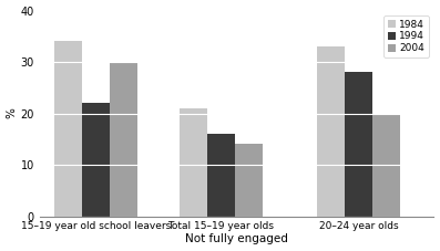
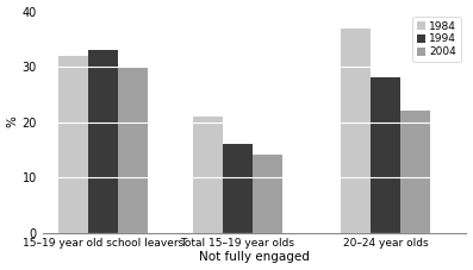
1984/15–19 year old school leavers: 34 -> 32
1994/15–19 year old school leavers: 22 -> 33
1984/20–24 year olds: 33 -> 37
2004/20–24 year olds: 20 -> 22
